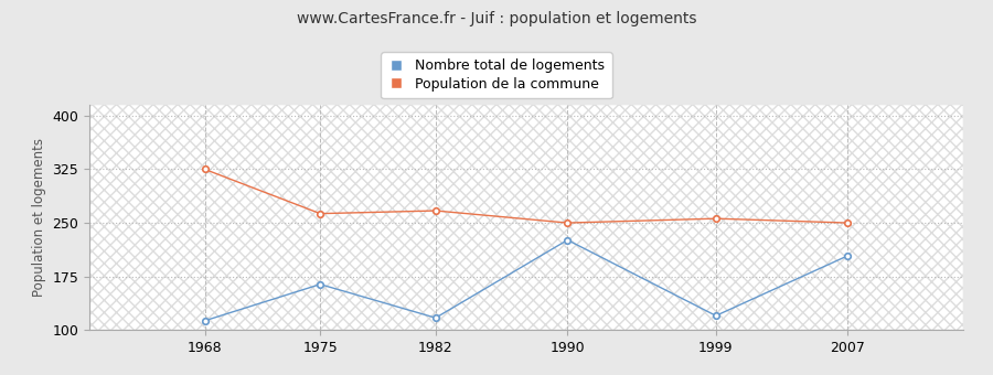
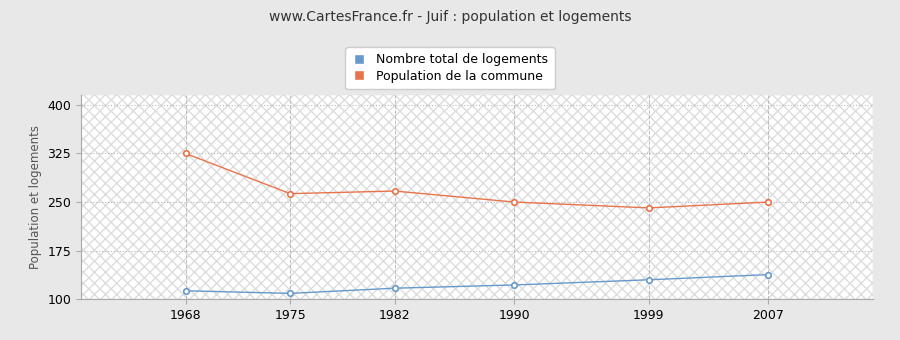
Nombre total de logements/1975: 164 -> 109
Nombre total de logements/1990: 226 -> 122
Nombre total de logements/1999: 120 -> 130
Population de la commune/1999: 256 -> 241
Nombre total de logements/2007: 204 -> 138
